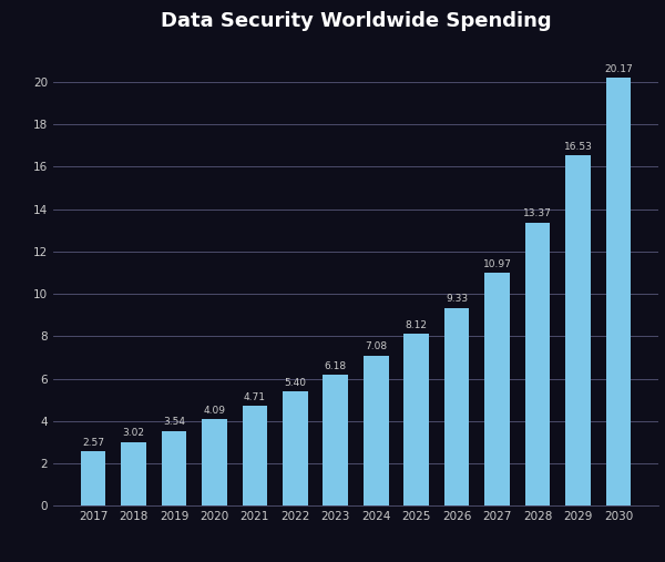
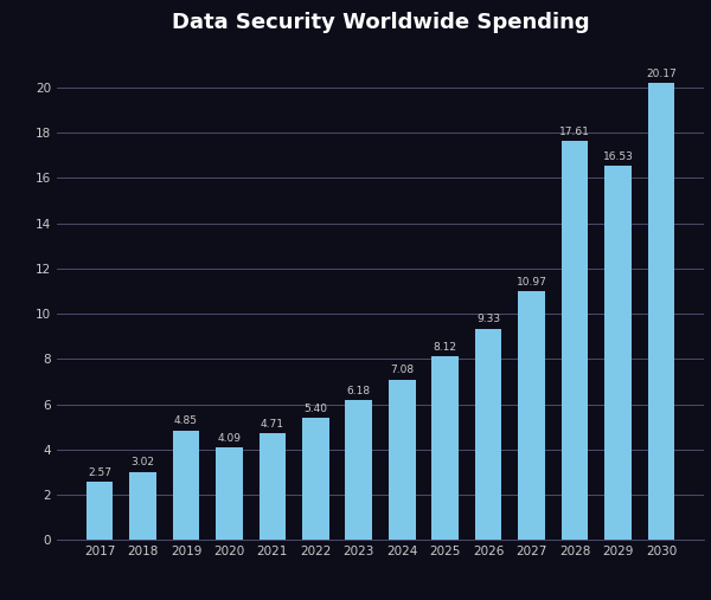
2019: 3.54 -> 4.85
2028: 13.37 -> 17.61
